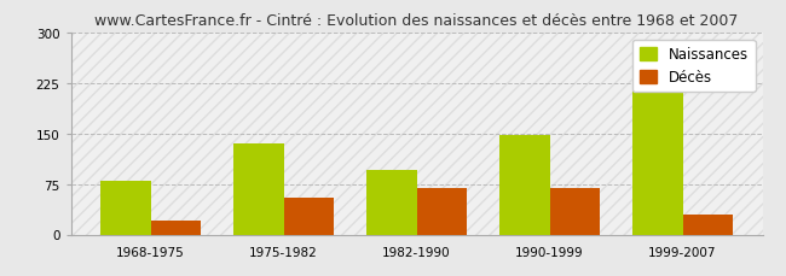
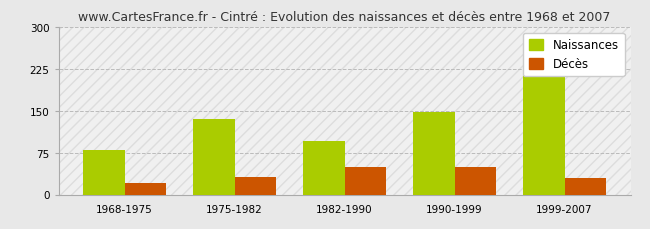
Décès/1975-1982: 54 -> 32
Décès/1982-1990: 68 -> 50
Décès/1990-1999: 68 -> 50
